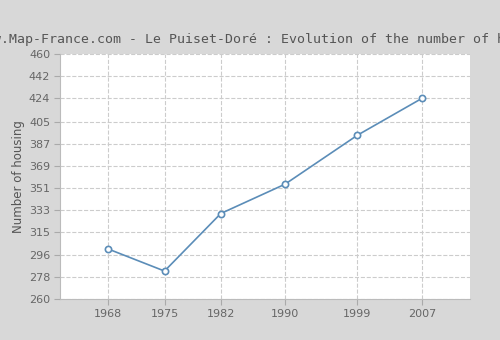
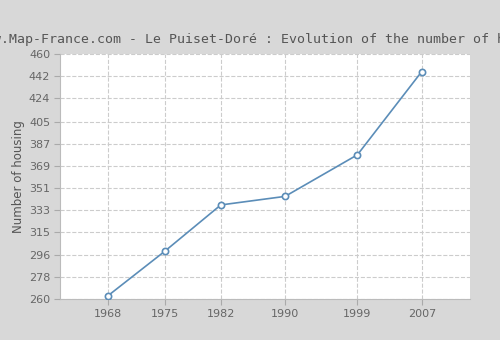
1968: 301 -> 263
1975: 283 -> 299
1982: 330 -> 337
1990: 354 -> 344
1999: 394 -> 378
2007: 424 -> 446
